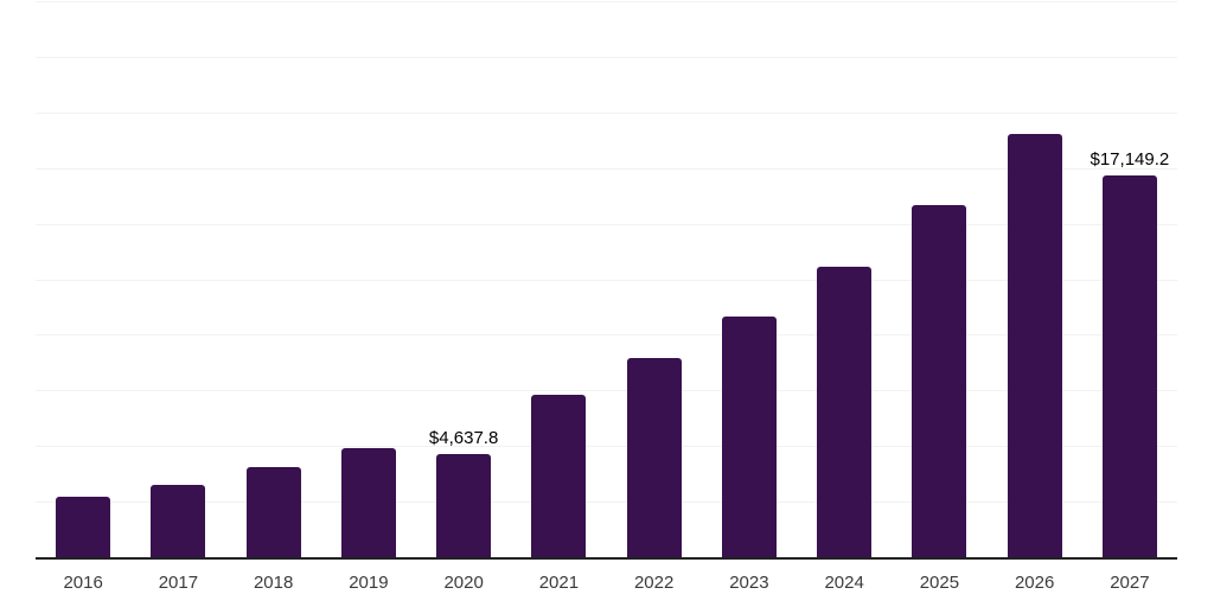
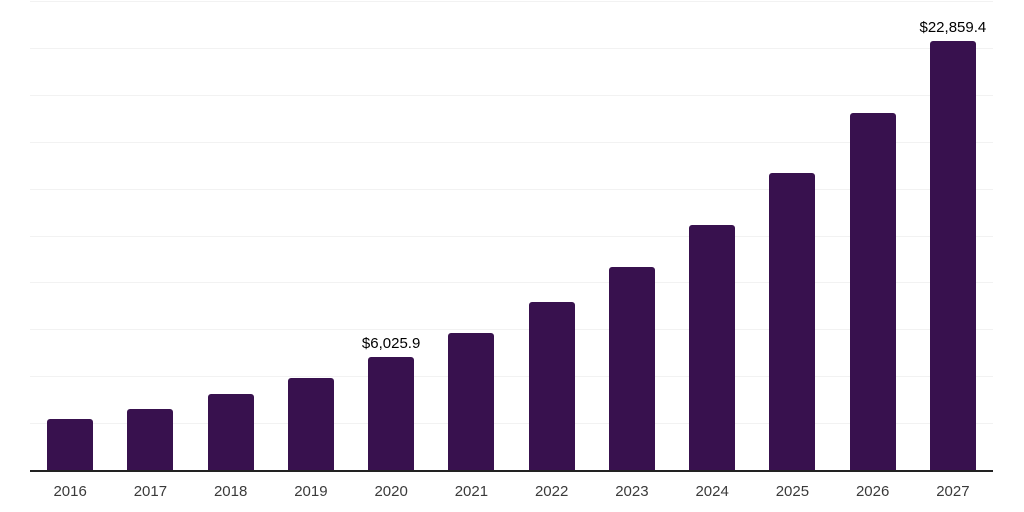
2020: $4,637.8 -> $6,025.9
2027: $17,149.2 -> $22,859.4
